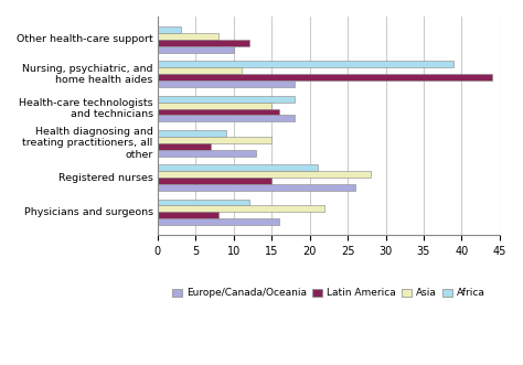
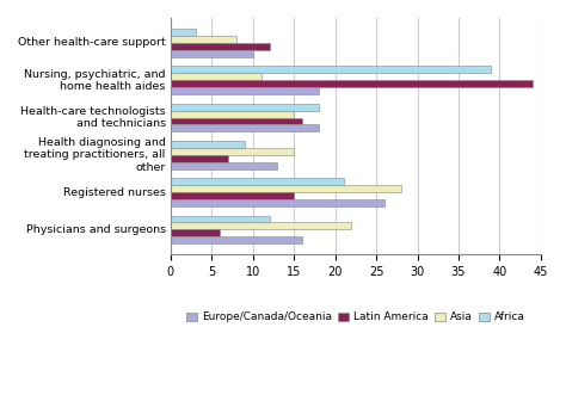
Latin America/Physicians and surgeons: 8 -> 6
